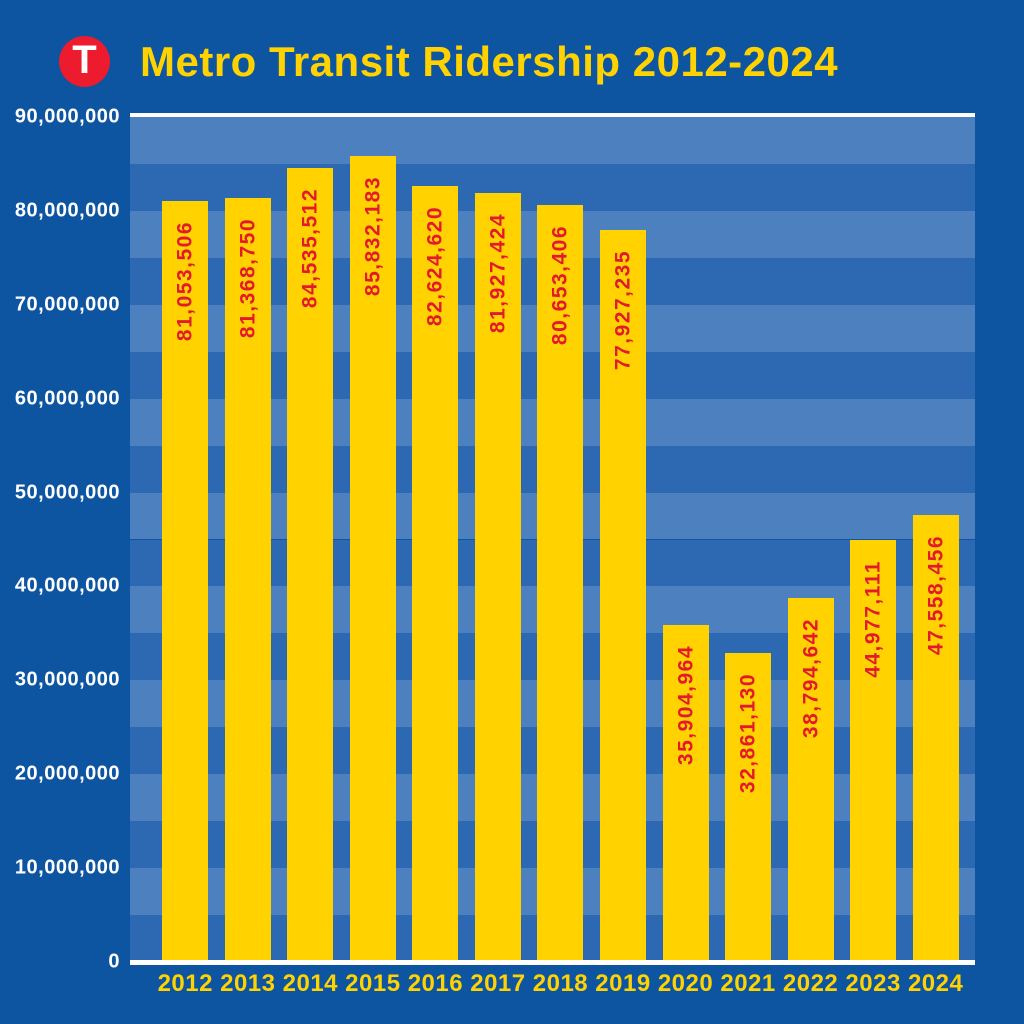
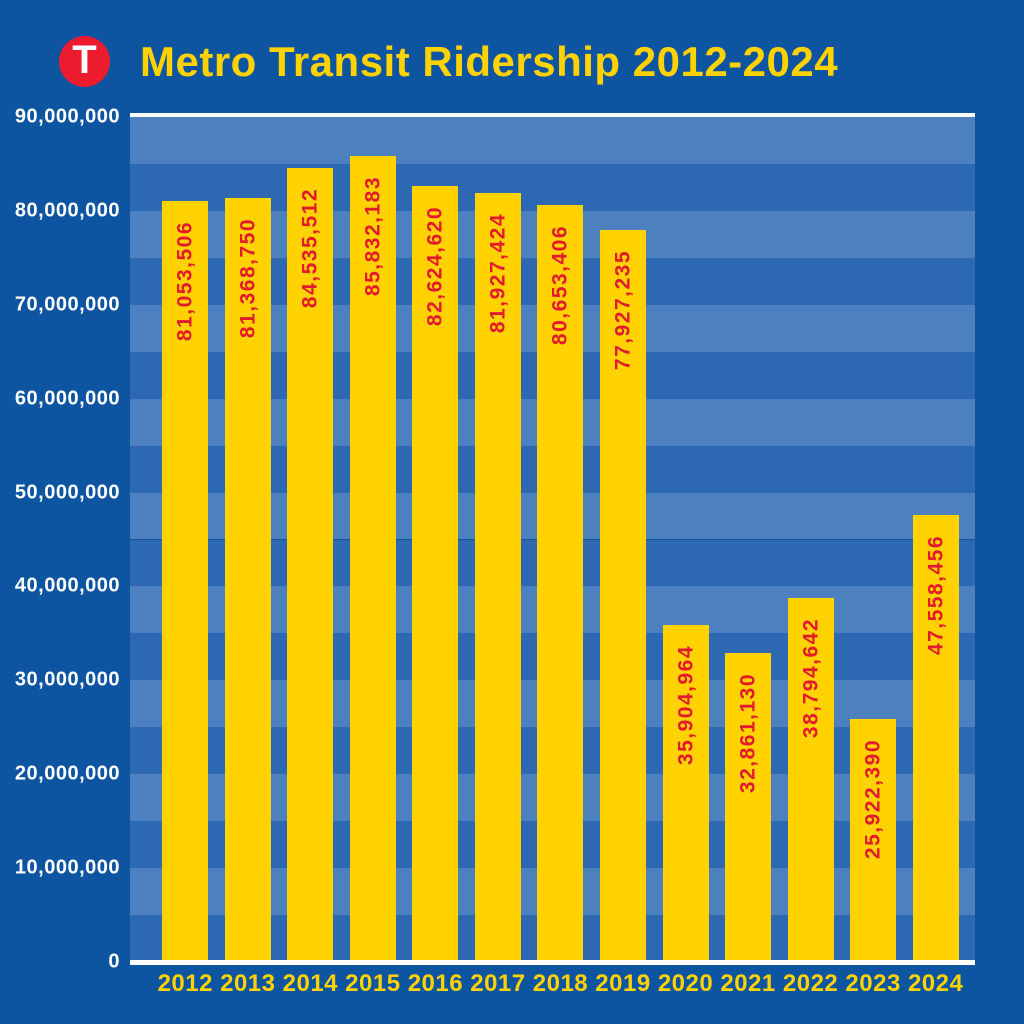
2023: 44,977,111 -> 25,922,390
